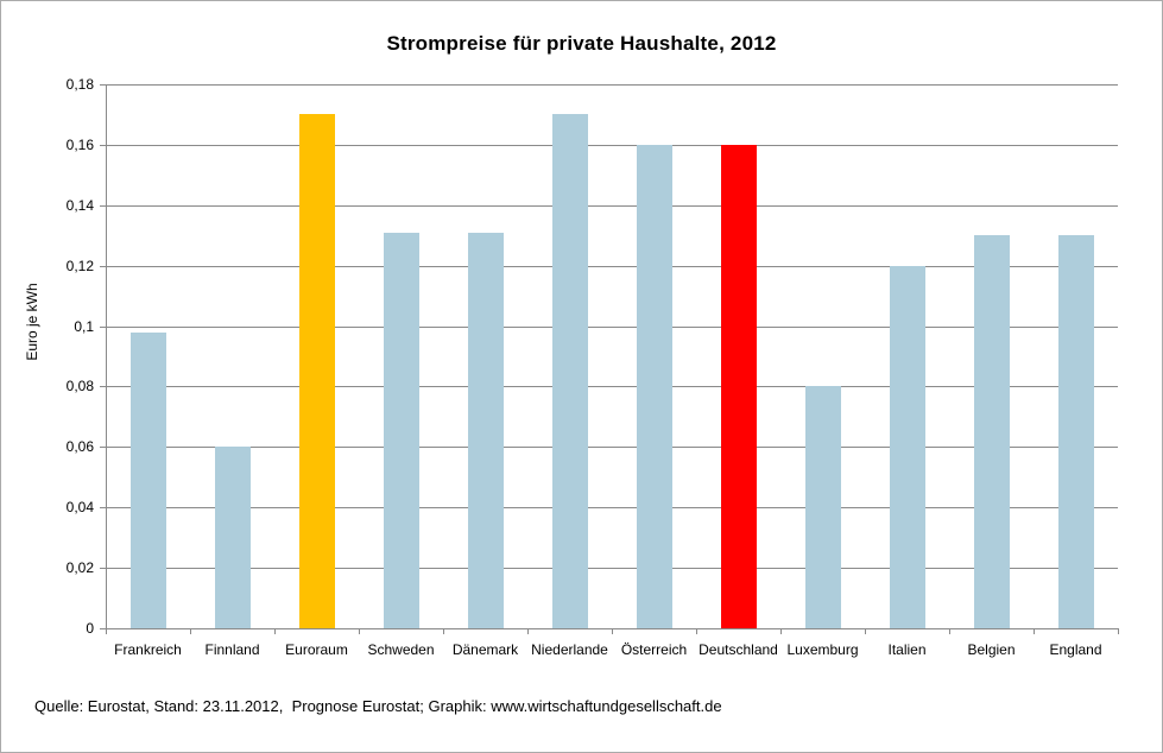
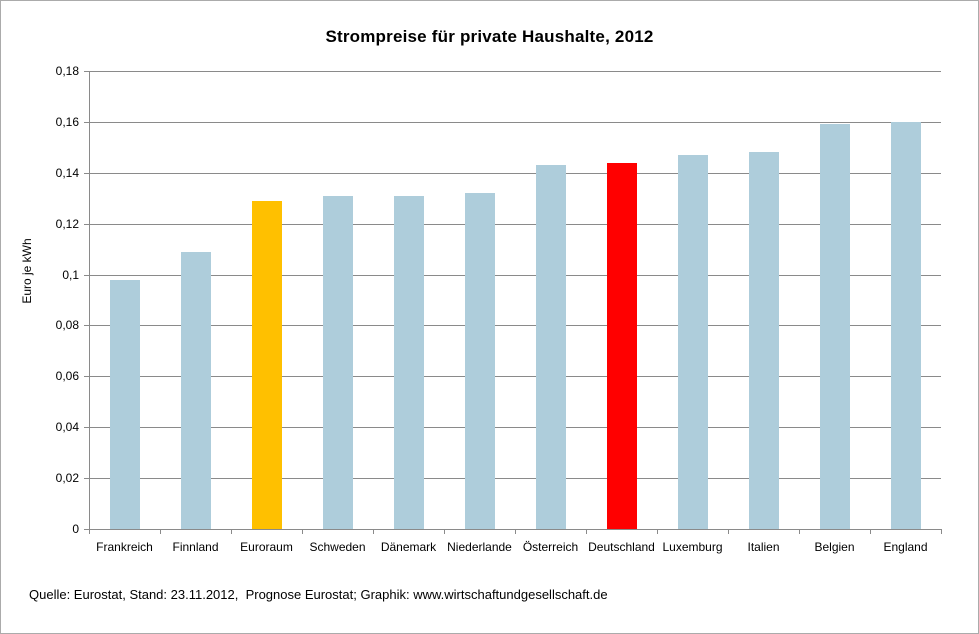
Finnland: 0,06 -> 0,11
Euroraum: 0,17 -> 0,13
Niederlande: 0,17 -> 0,13
Österreich: 0,16 -> 0,14
Deutschland: 0,16 -> 0,14
Luxemburg: 0,08 -> 0,15
Italien: 0,12 -> 0,15
Belgien: 0,13 -> 0,16
England: 0,13 -> 0,16
